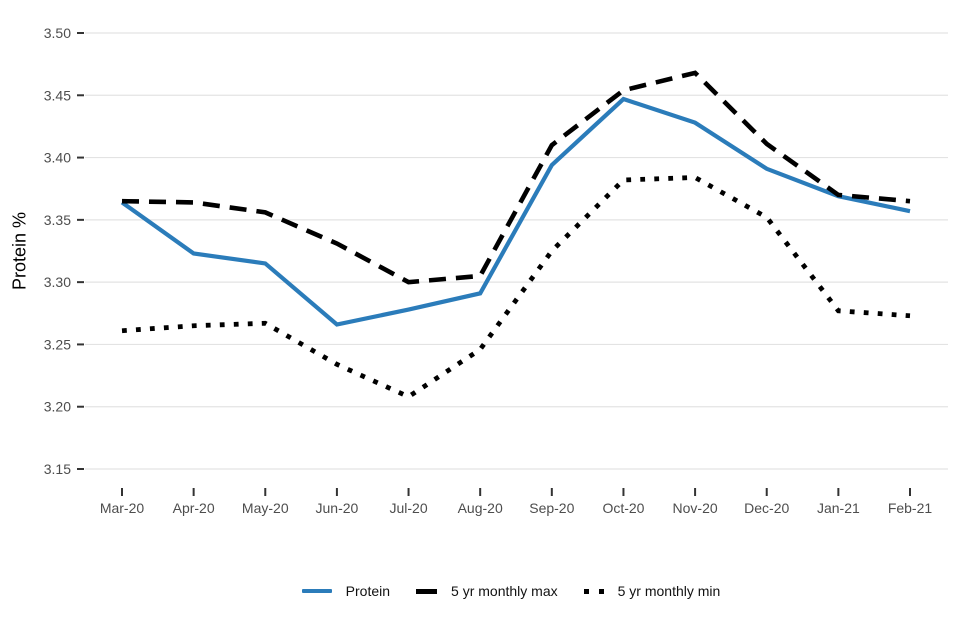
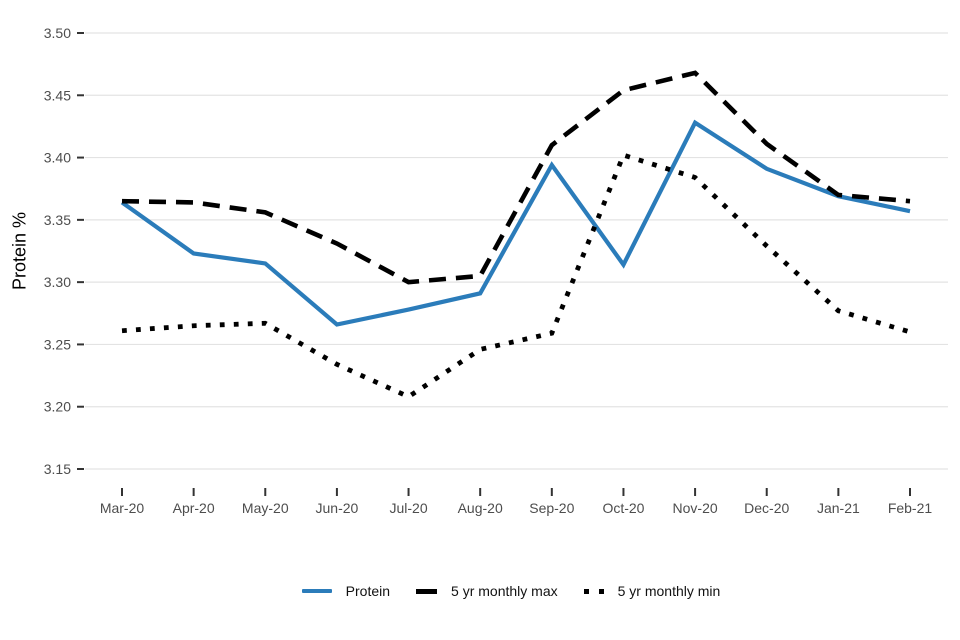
5 yr monthly min/Sep-20: 3.325 -> 3.259
Protein/Oct-20: 3.447 -> 3.314
5 yr monthly min/Oct-20: 3.382 -> 3.402
5 yr monthly min/Dec-20: 3.352 -> 3.329
5 yr monthly min/Feb-21: 3.273 -> 3.260
